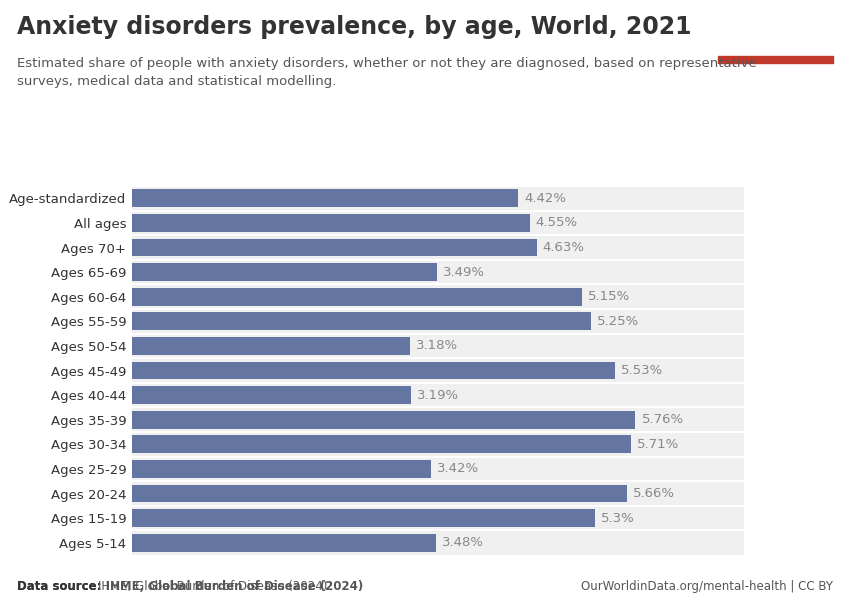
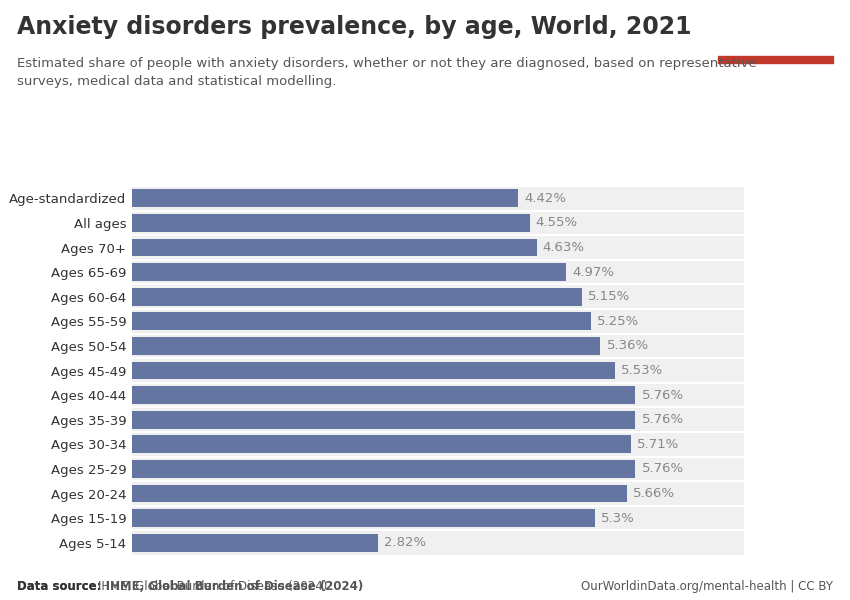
Ages 65-69: 3.49% -> 4.97%
Ages 50-54: 3.18% -> 5.36%
Ages 40-44: 3.19% -> 5.76%
Ages 25-29: 3.42% -> 5.76%
Ages 5-14: 3.48% -> 2.82%
